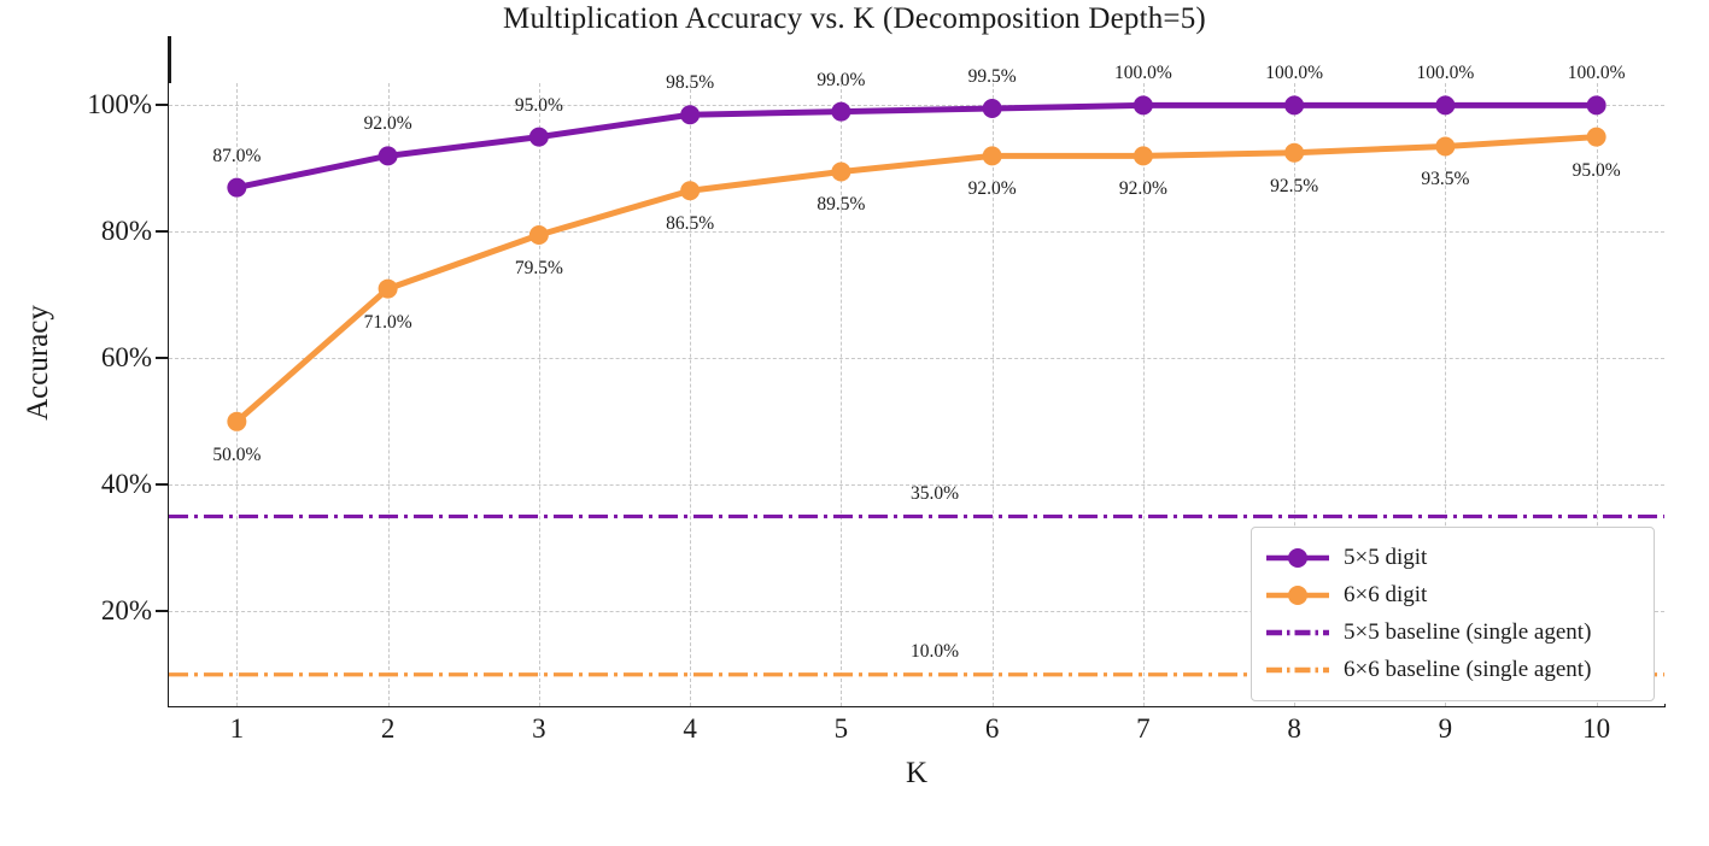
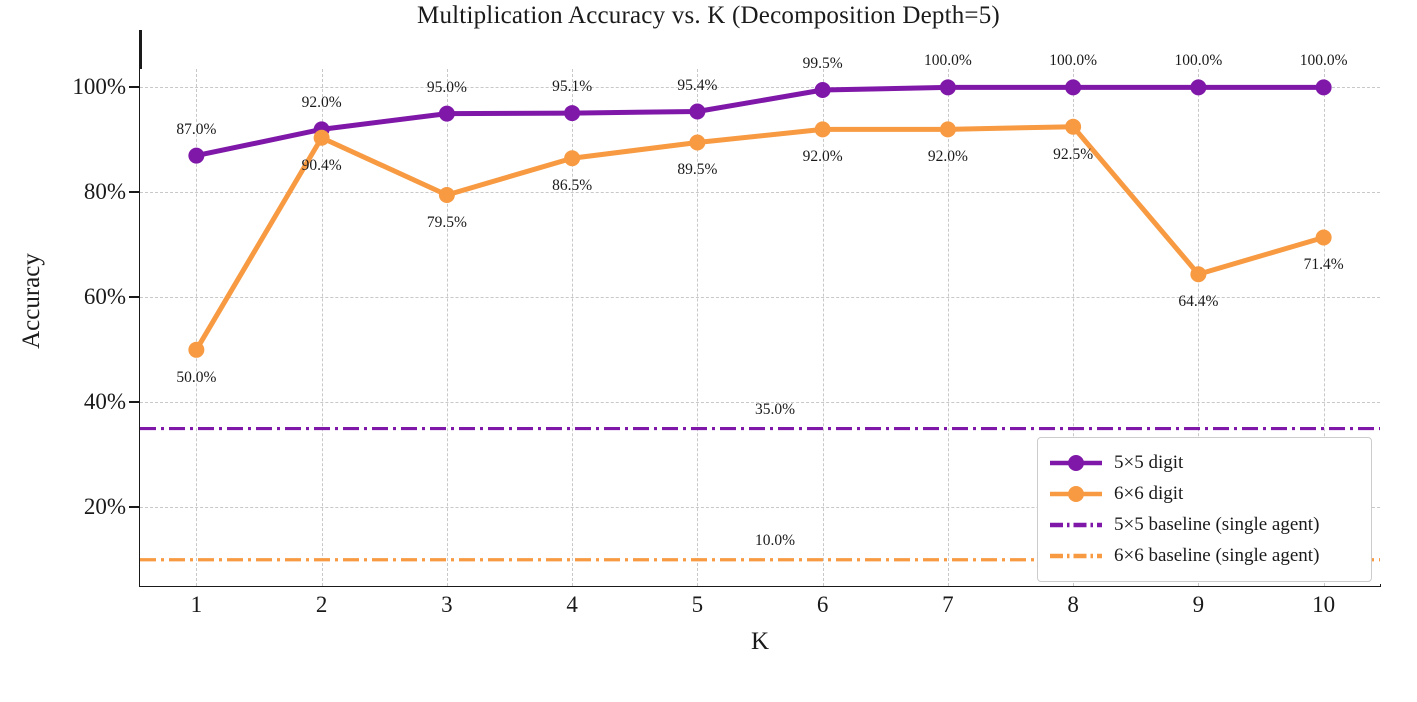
6×6 digit/2: 71.0% -> 90.4%
5×5 digit/4: 98.5% -> 95.1%
5×5 digit/5: 99.0% -> 95.4%
6×6 digit/9: 93.5% -> 64.4%
6×6 digit/10: 95.0% -> 71.4%
